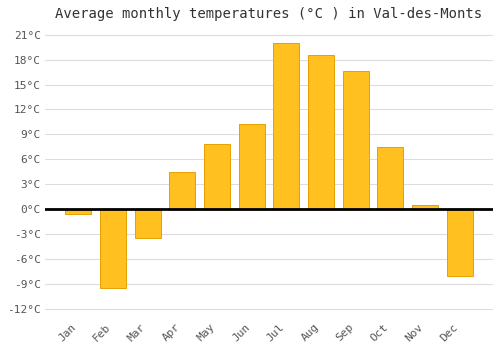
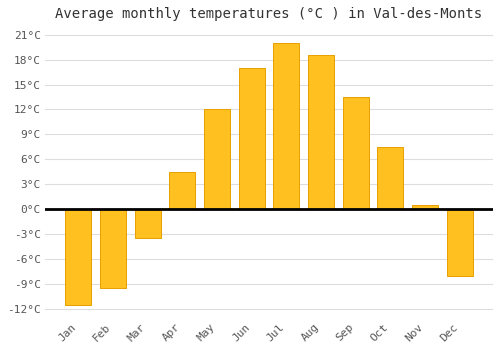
Jan: -0.6°C -> -11.5°C
May: 7.8°C -> 12.0°C
Jun: 10.2°C -> 17.0°C
Sep: 16.6°C -> 13.5°C
